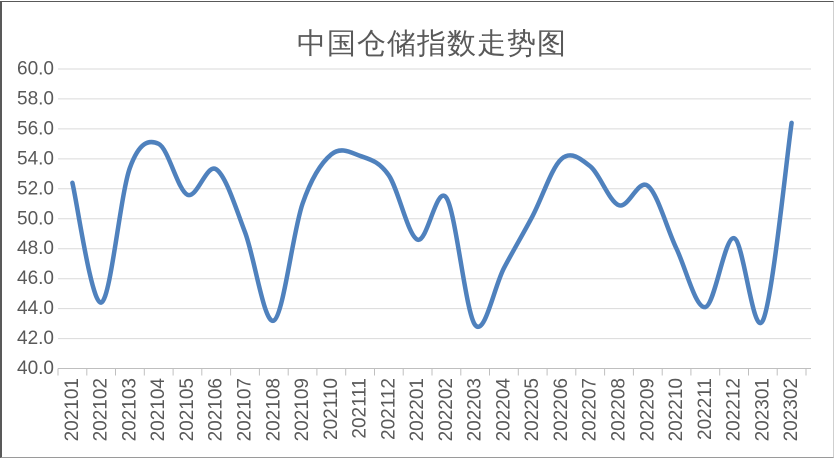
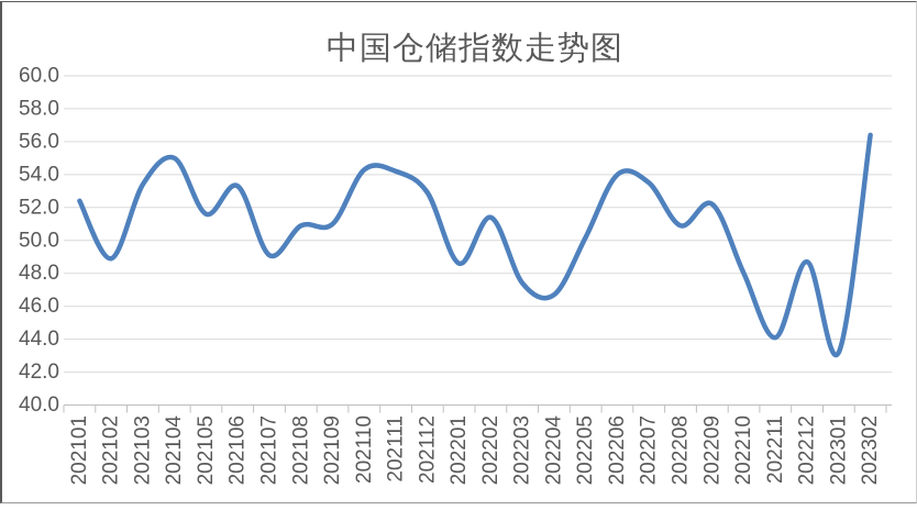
202102: 44.4 -> 48.9
202108: 43.2 -> 50.9
202203: 42.9 -> 47.4
